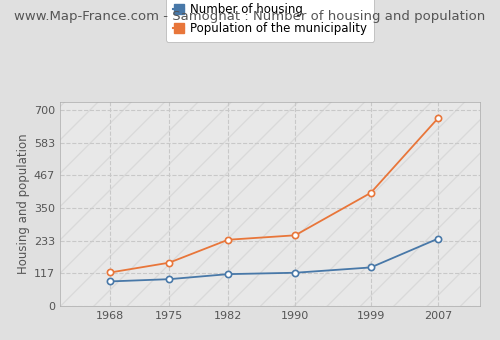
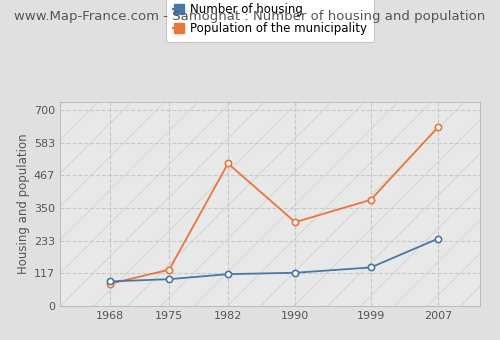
Population of the municipality/1968: 120 -> 80
Population of the municipality/1975: 155 -> 130
Population of the municipality/1982: 237 -> 510
Population of the municipality/1990: 253 -> 300
Population of the municipality/1999: 405 -> 380
Population of the municipality/2007: 672 -> 640
